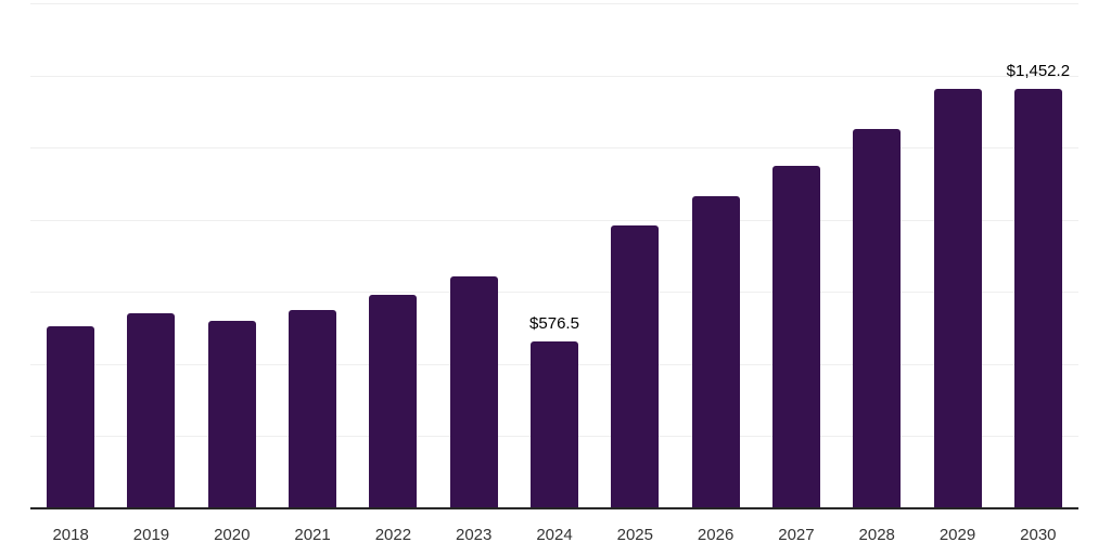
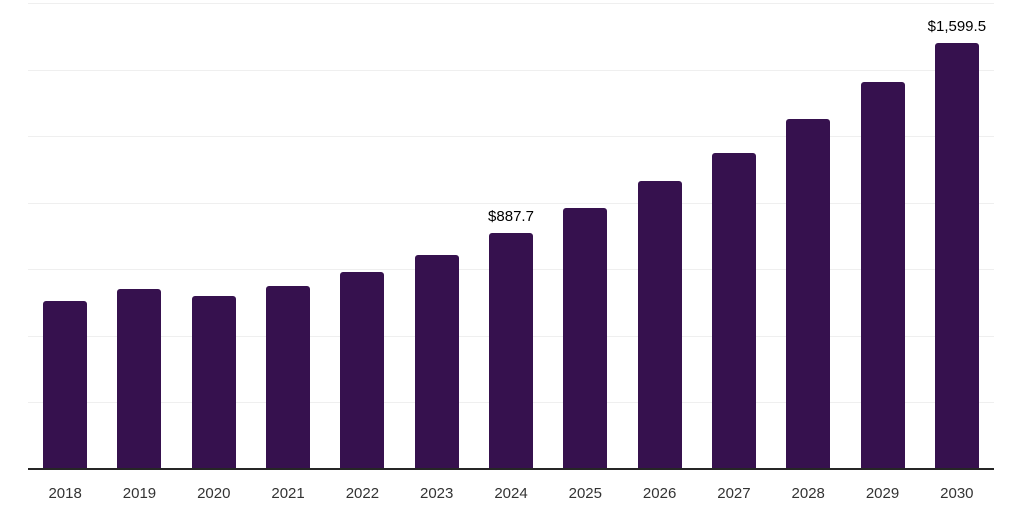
2024: $576.5 -> $887.7
2030: $1,452.2 -> $1,599.5
